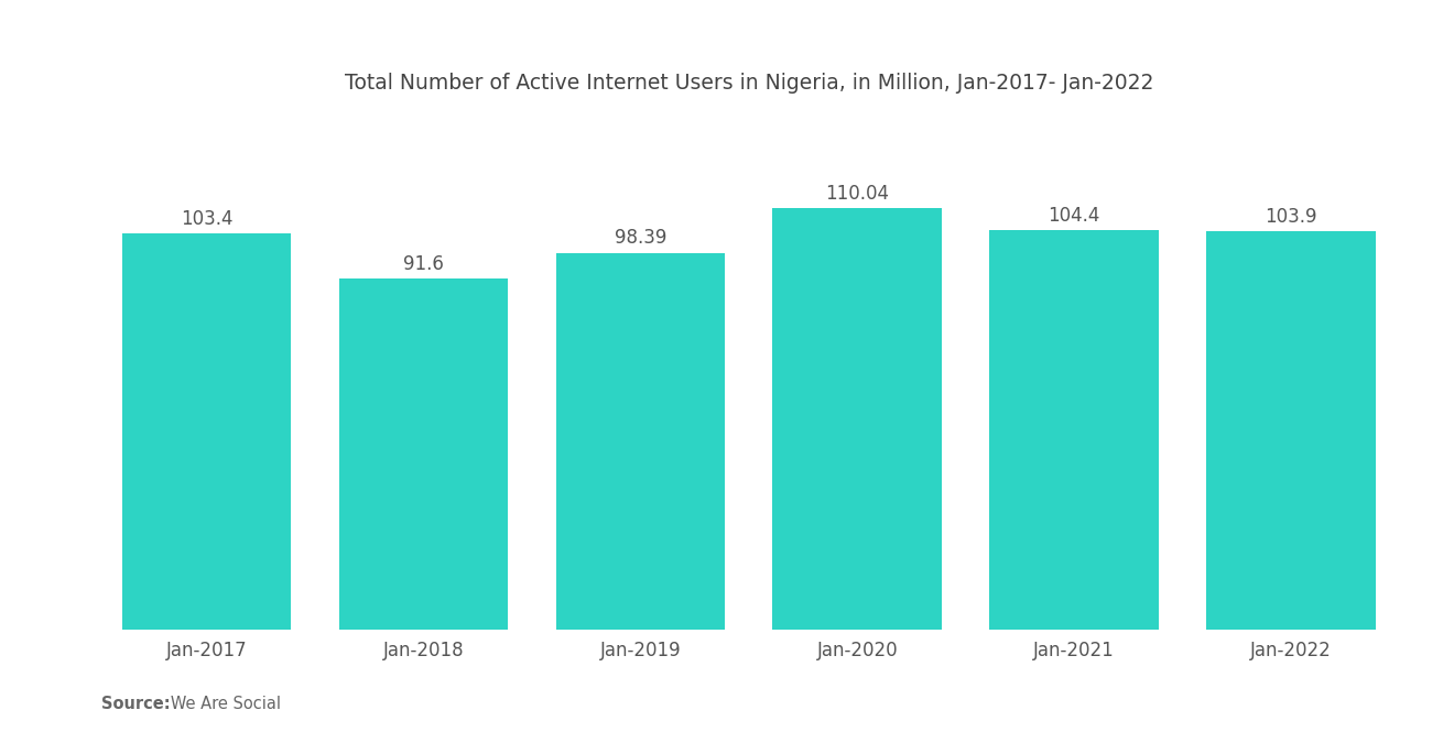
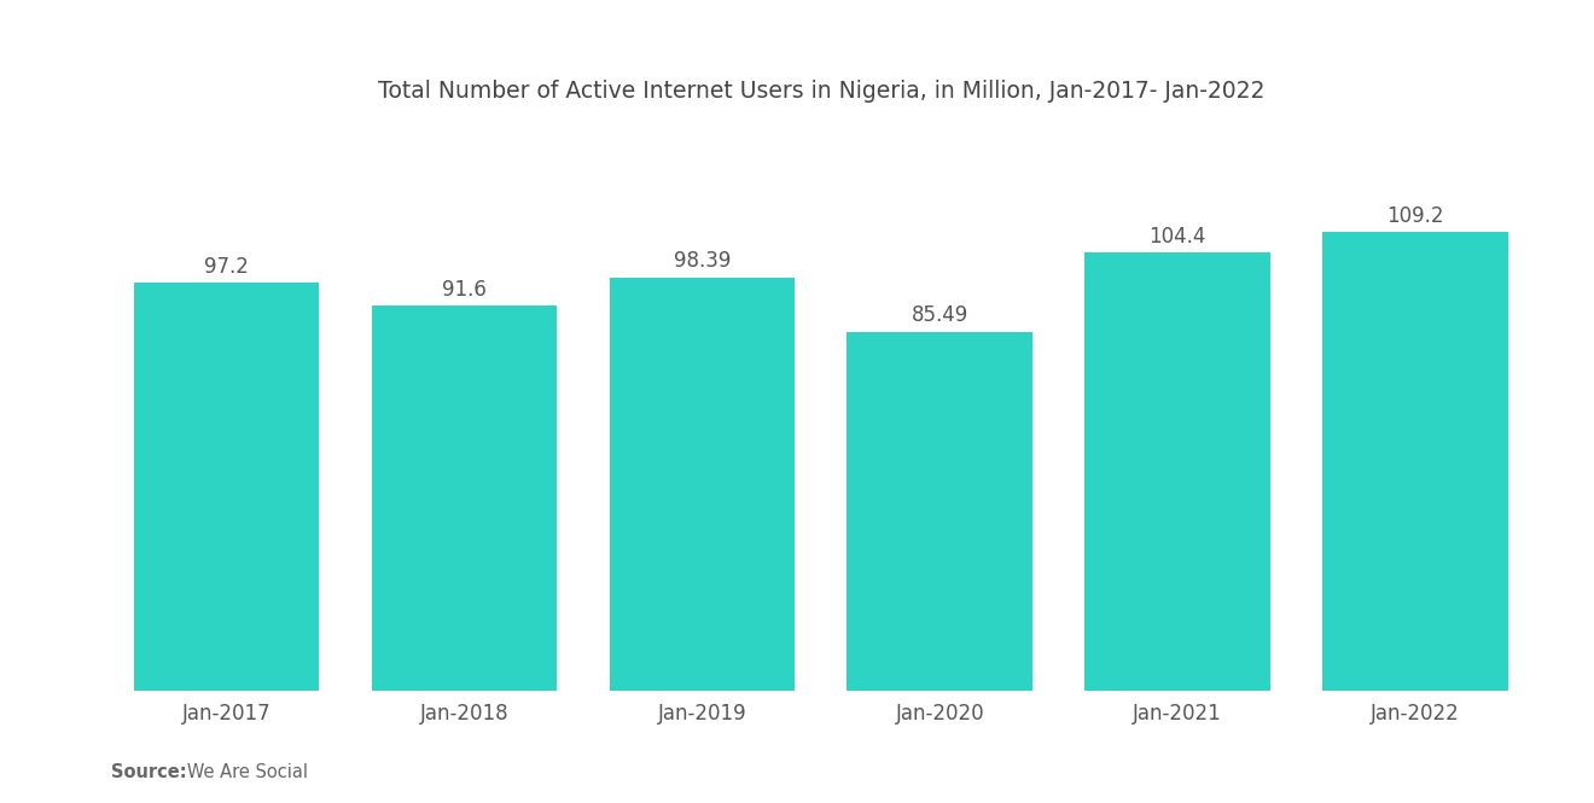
Jan-2017: 103.4 -> 97.2
Jan-2020: 110.04 -> 85.49
Jan-2022: 103.9 -> 109.2
